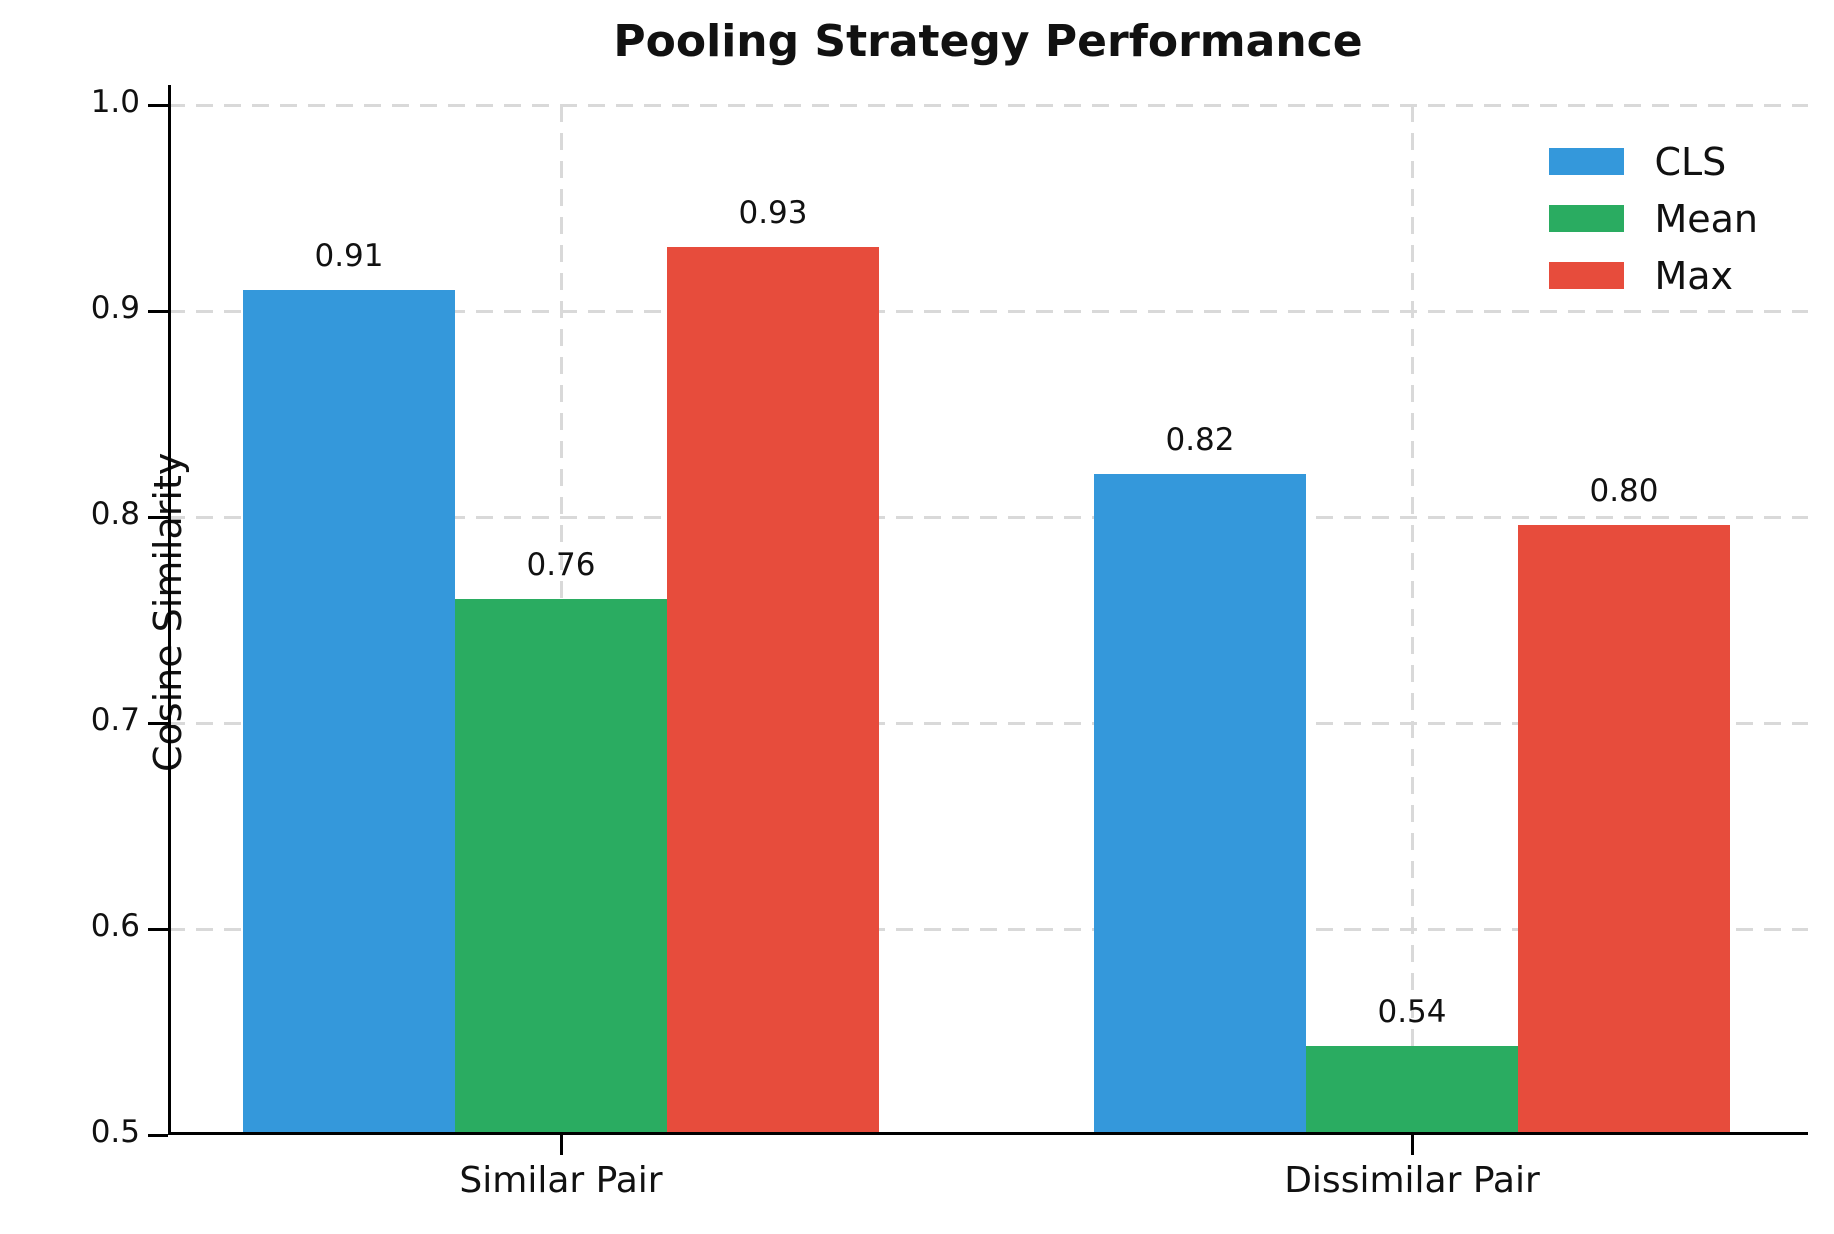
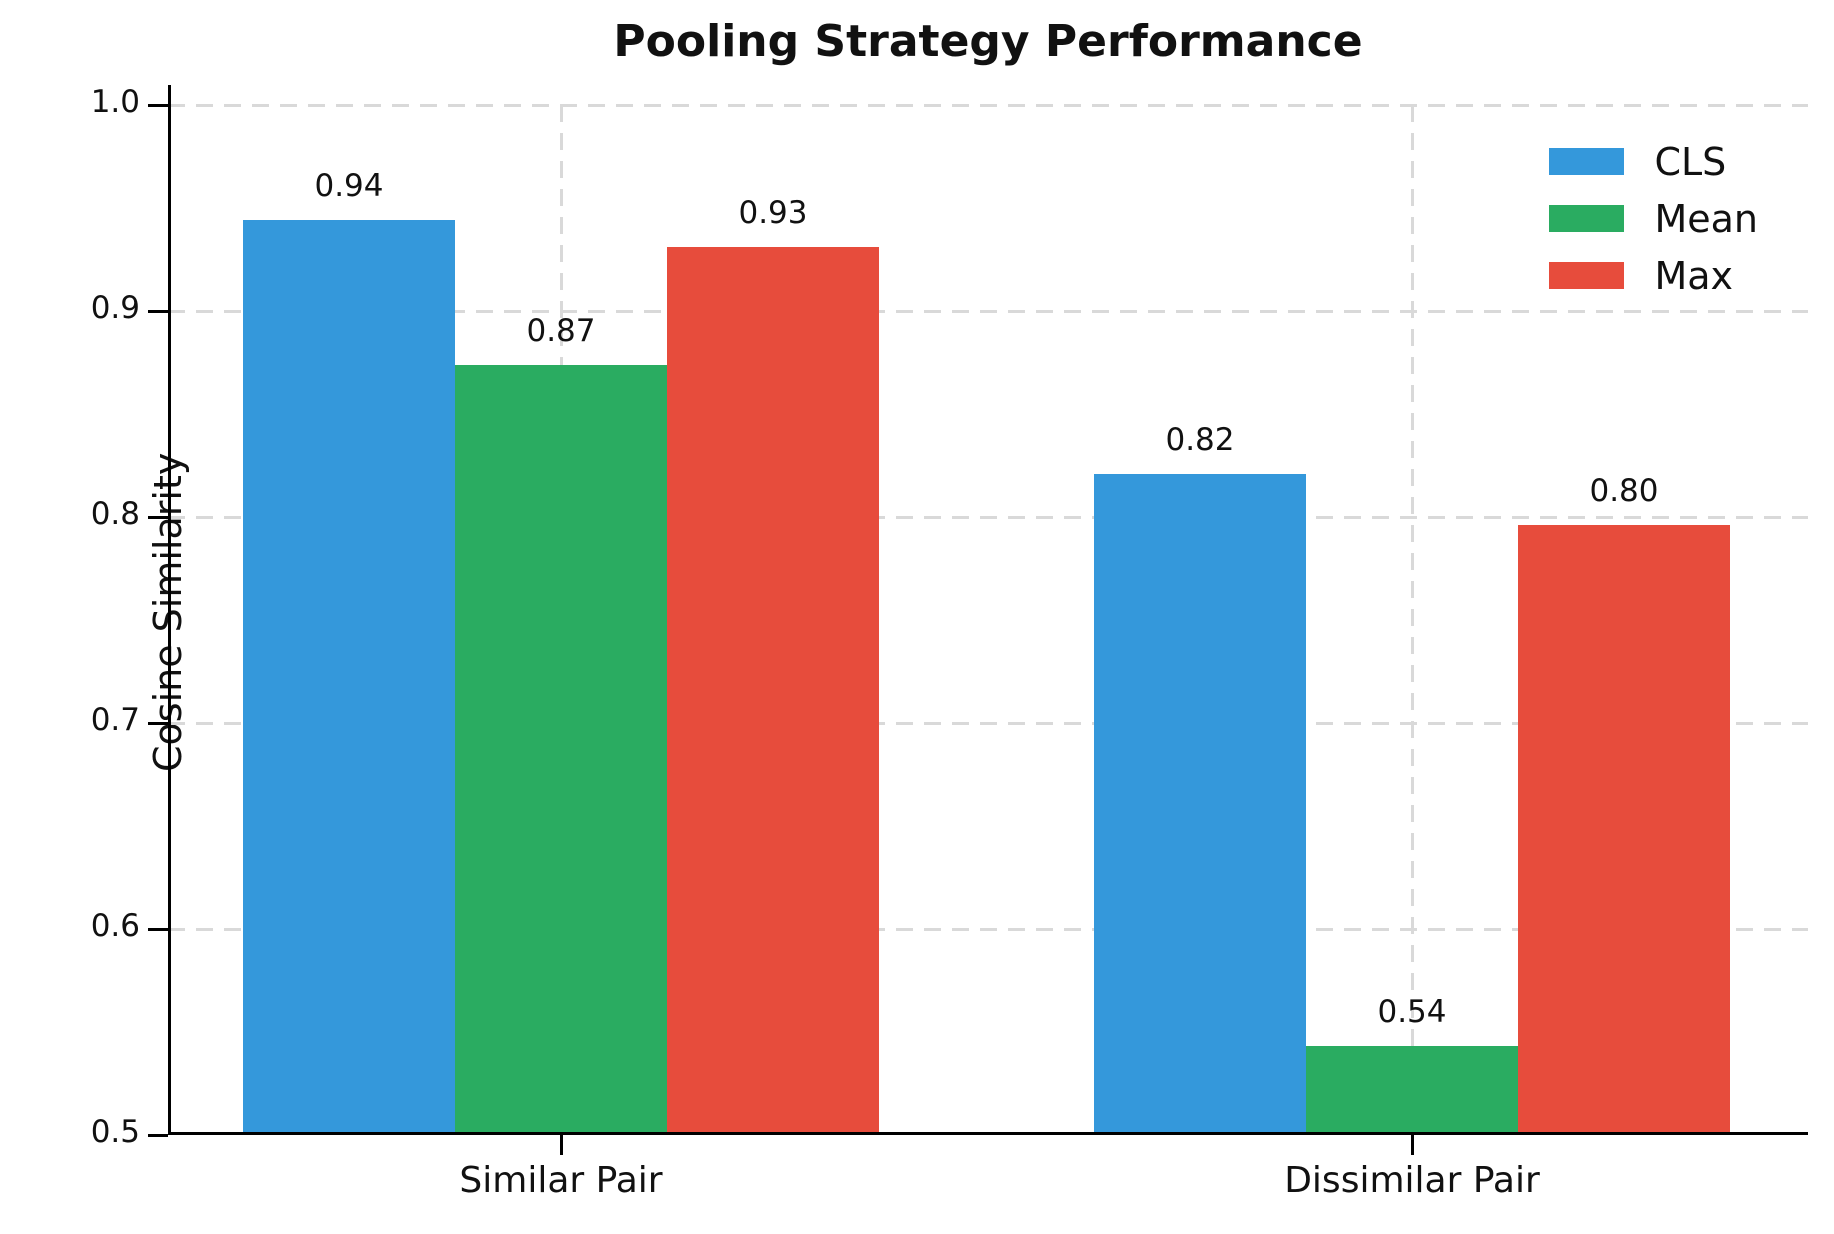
CLS/Similar Pair: 0.91 -> 0.94
Mean/Similar Pair: 0.76 -> 0.87
